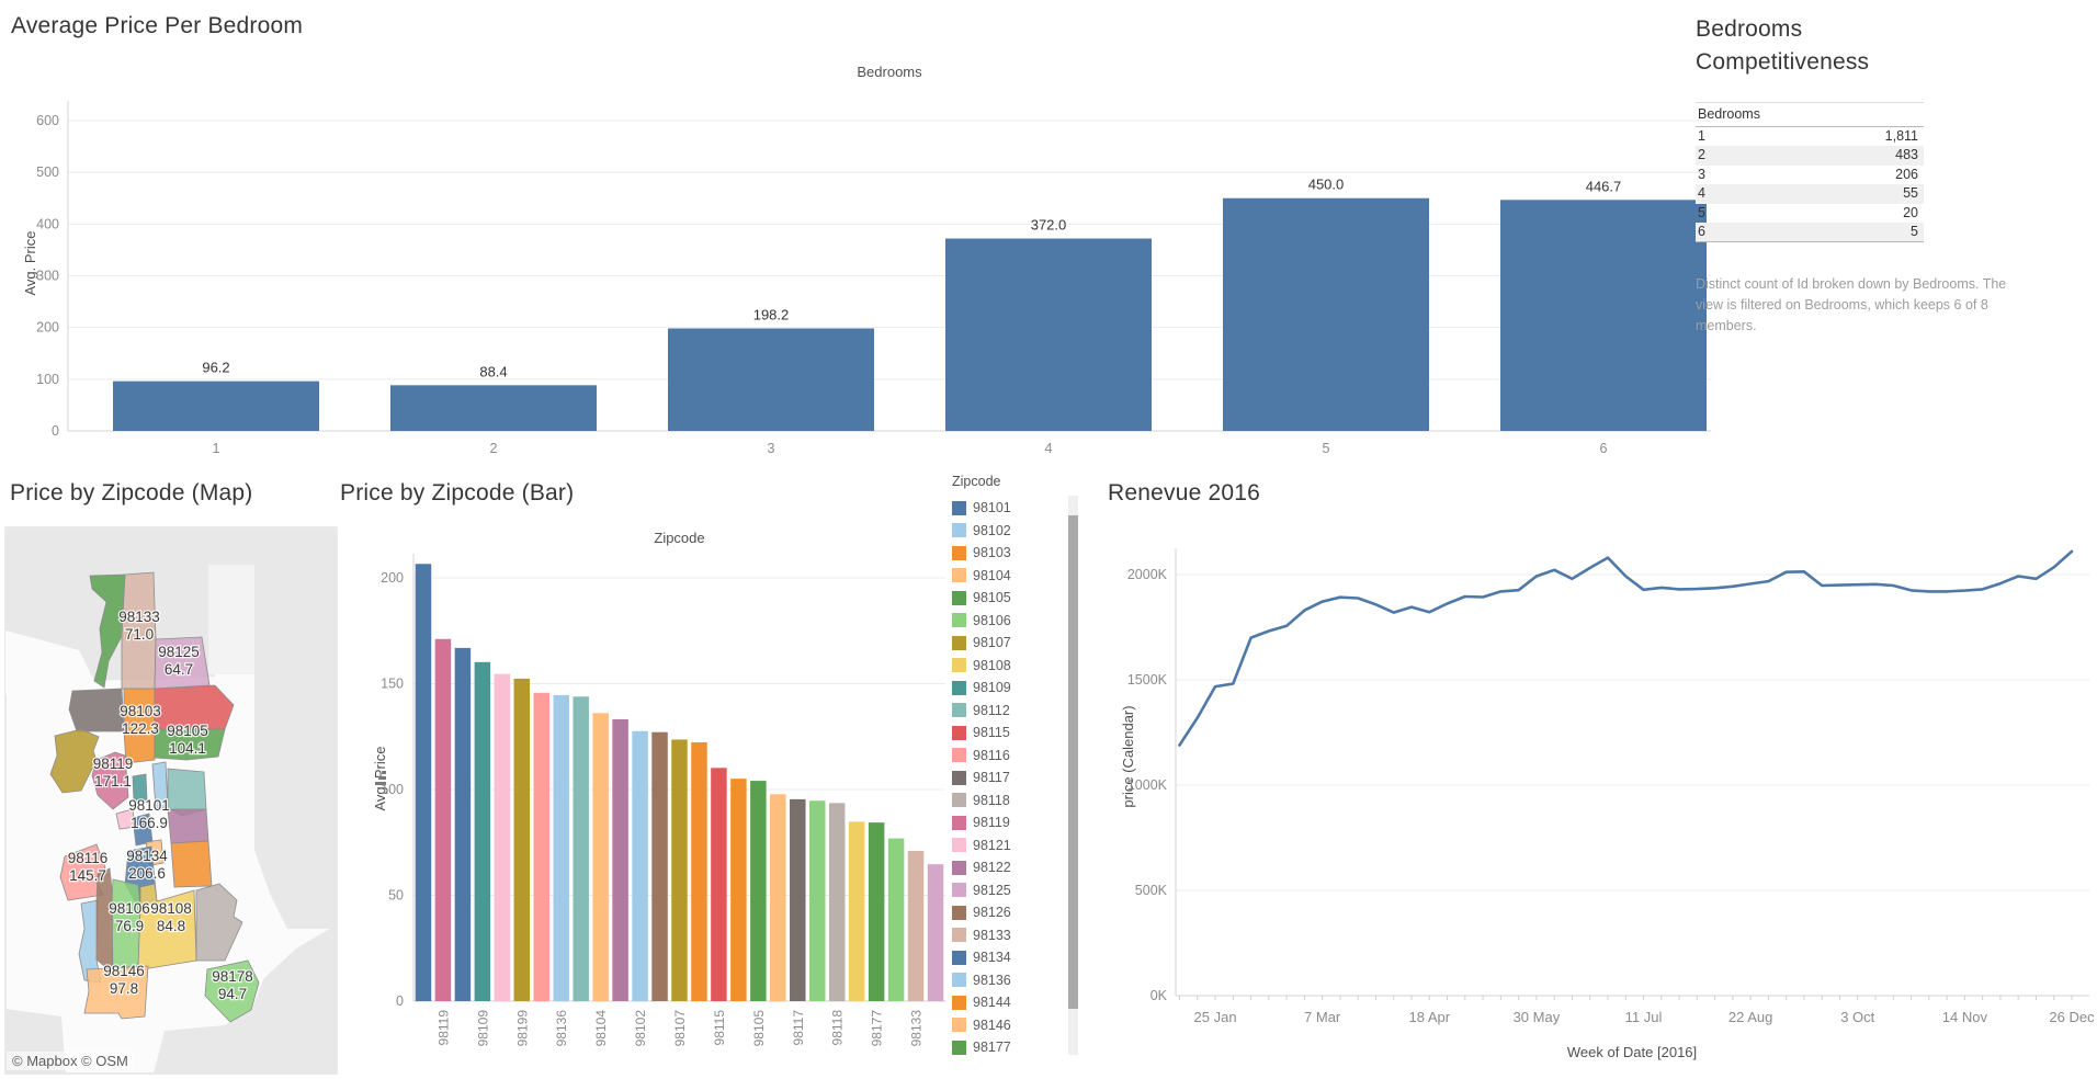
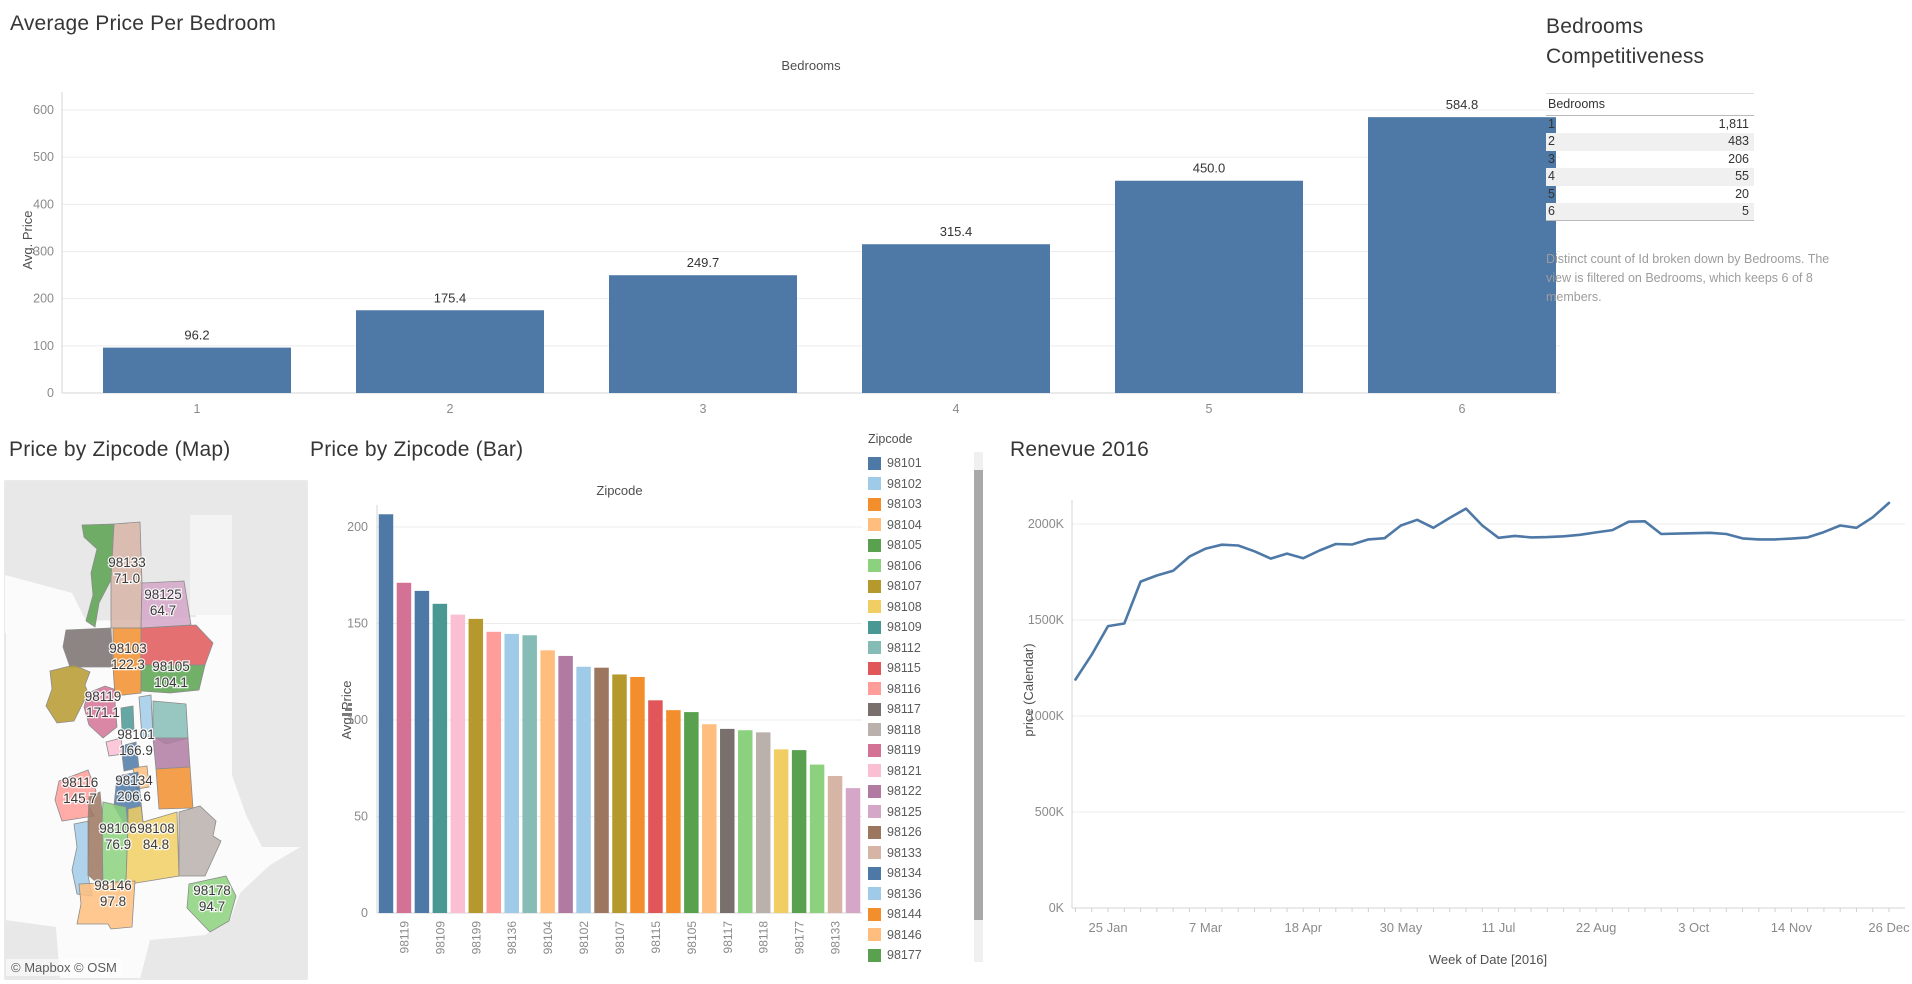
Average Price Per Bedroom/2: 88.4 -> 175.4
Average Price Per Bedroom/3: 198.2 -> 249.7
Average Price Per Bedroom/4: 372.0 -> 315.4
Average Price Per Bedroom/6: 446.7 -> 584.8
